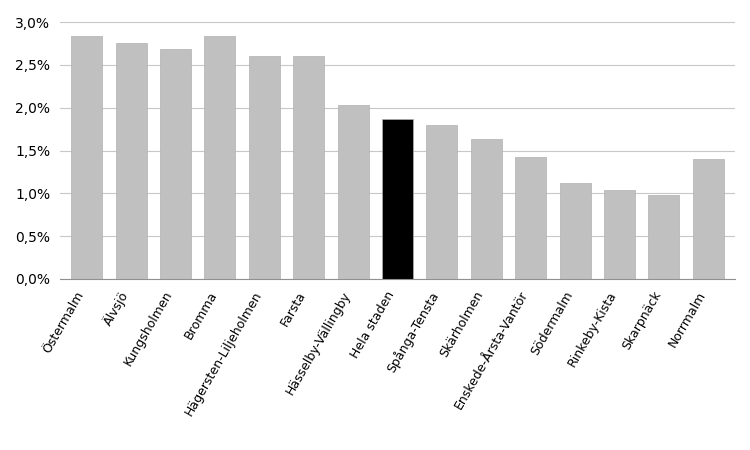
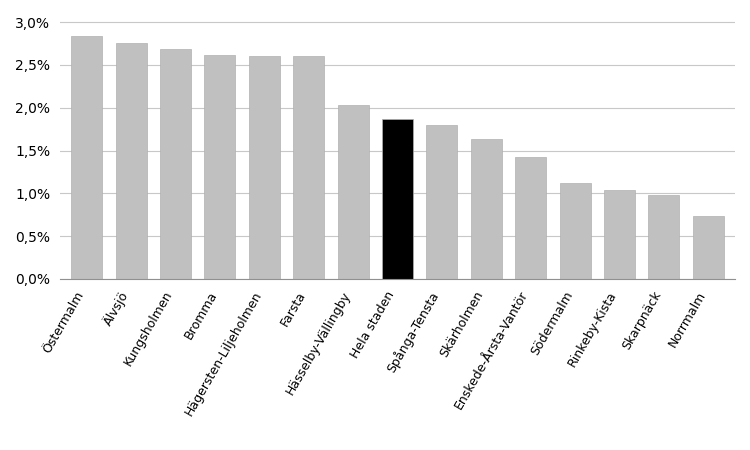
Bromma: 2,84% -> 2,62%
Norrmalm: 1,40% -> 0,73%
